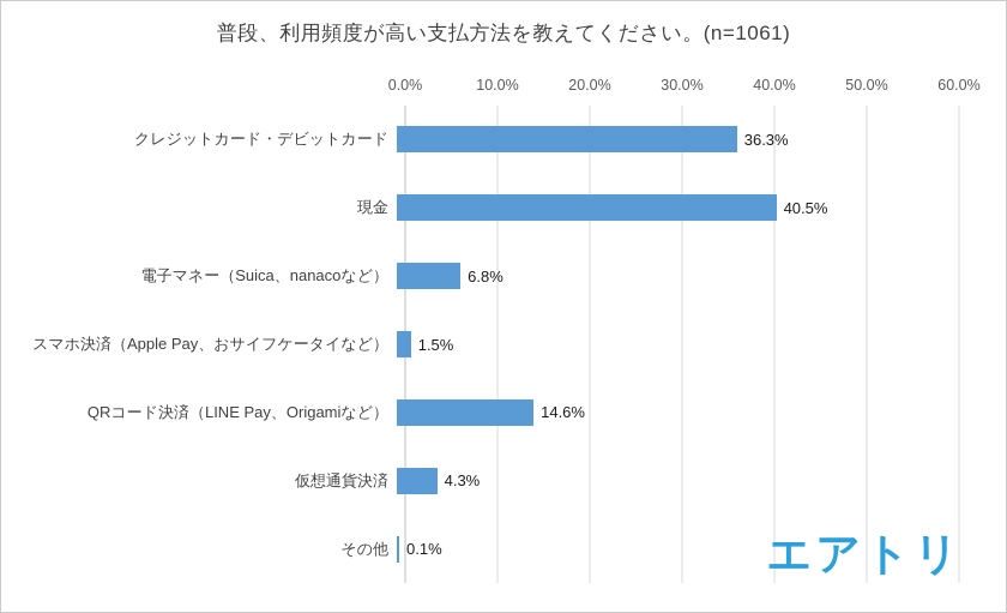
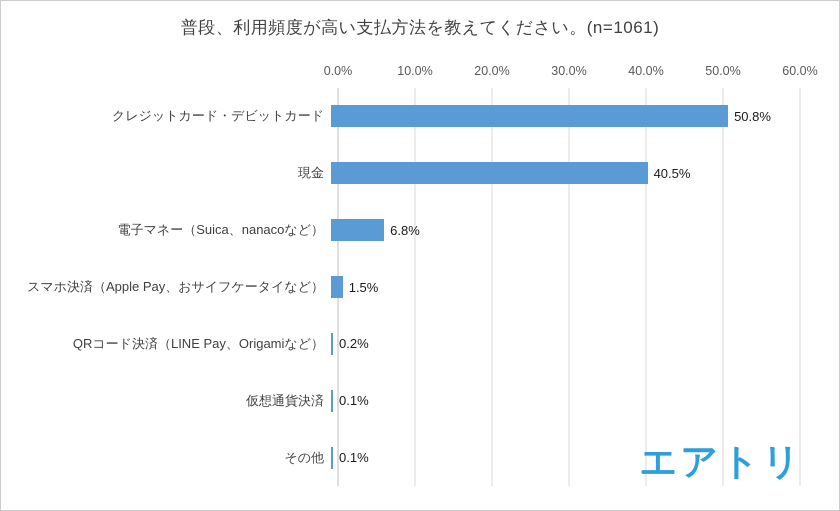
クレジットカード・デビットカード: 36.3% -> 50.8%
QRコード決済（LINE Pay、Origamiなど）: 14.6% -> 0.2%
仮想通貨決済: 4.3% -> 0.1%
